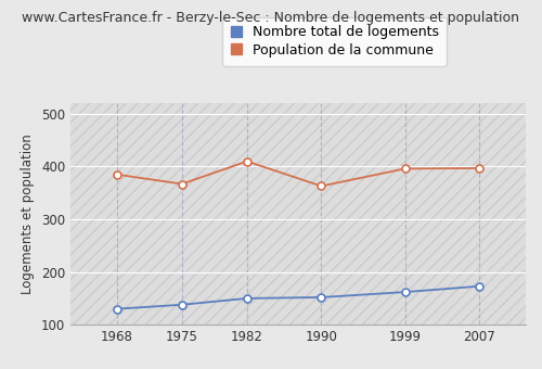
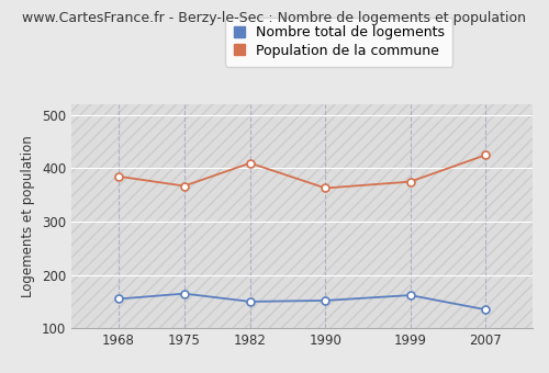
Nombre total de logements/1968: 130 -> 155
Nombre total de logements/1975: 138 -> 165
Population de la commune/1999: 396 -> 375
Nombre total de logements/2007: 173 -> 135
Population de la commune/2007: 397 -> 425
